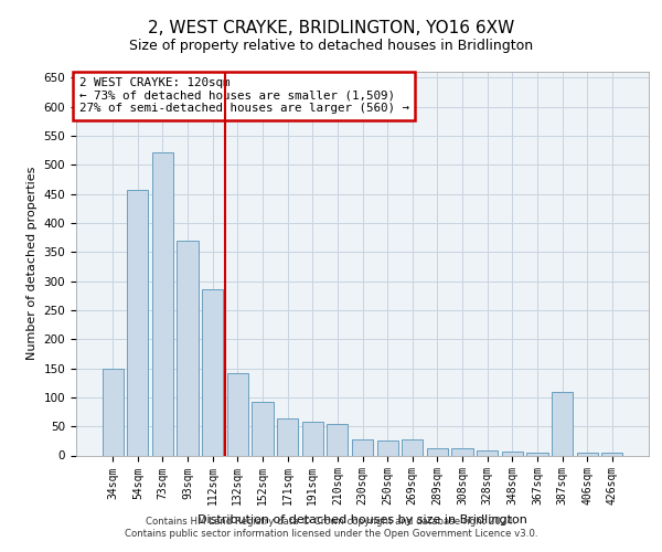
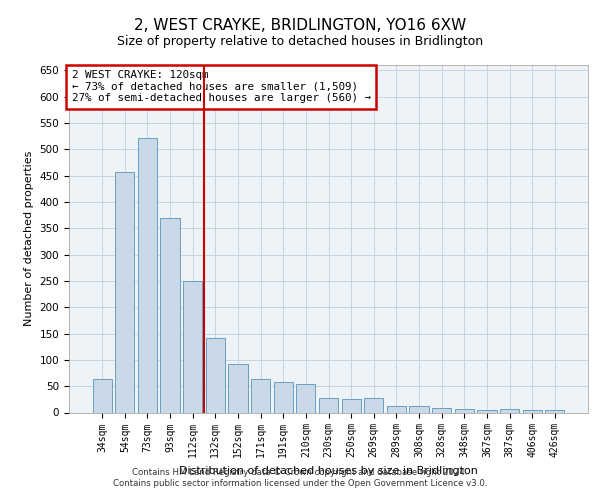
34sqm: 150 -> 63
112sqm: 286 -> 250
387sqm: 110 -> 7
